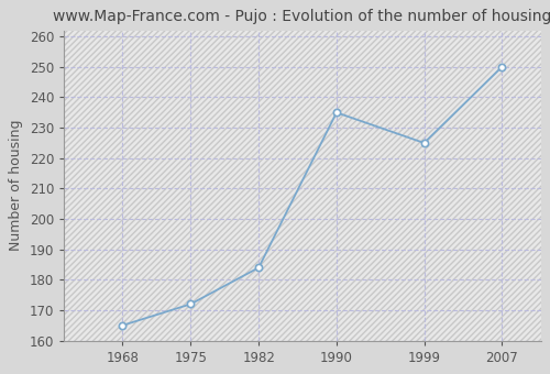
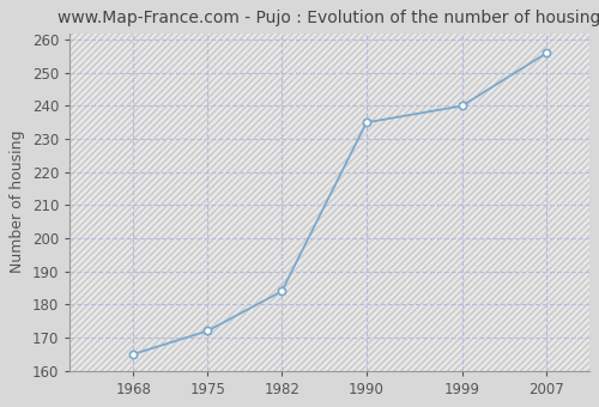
1999: 225 -> 240
2007: 250 -> 256
